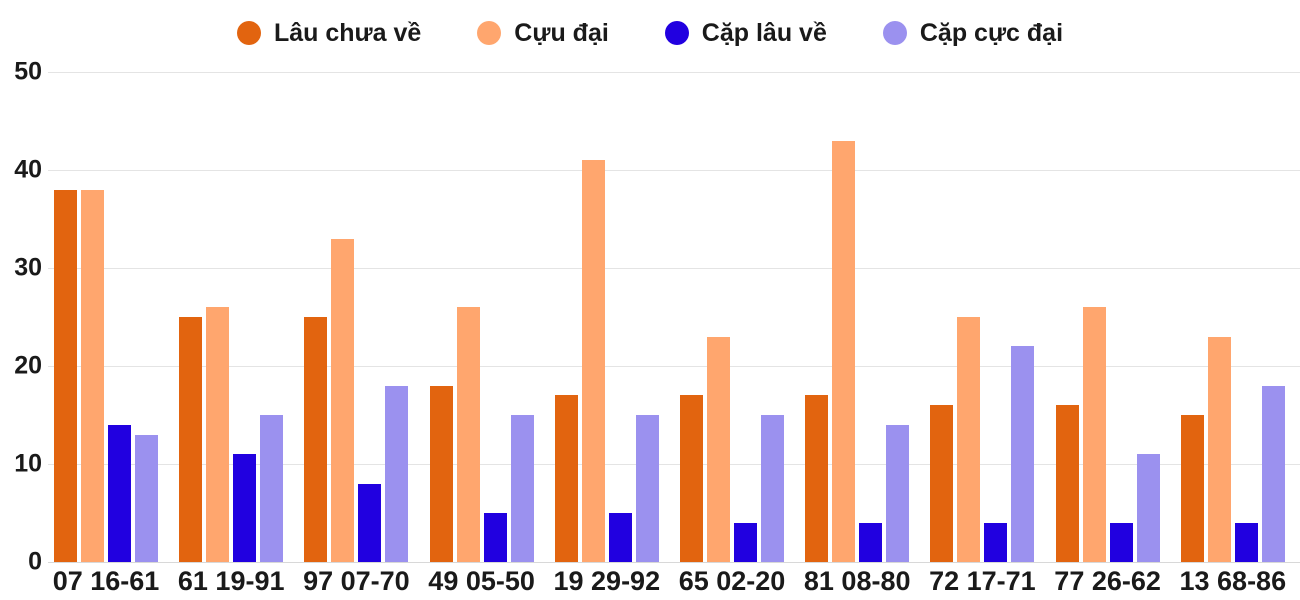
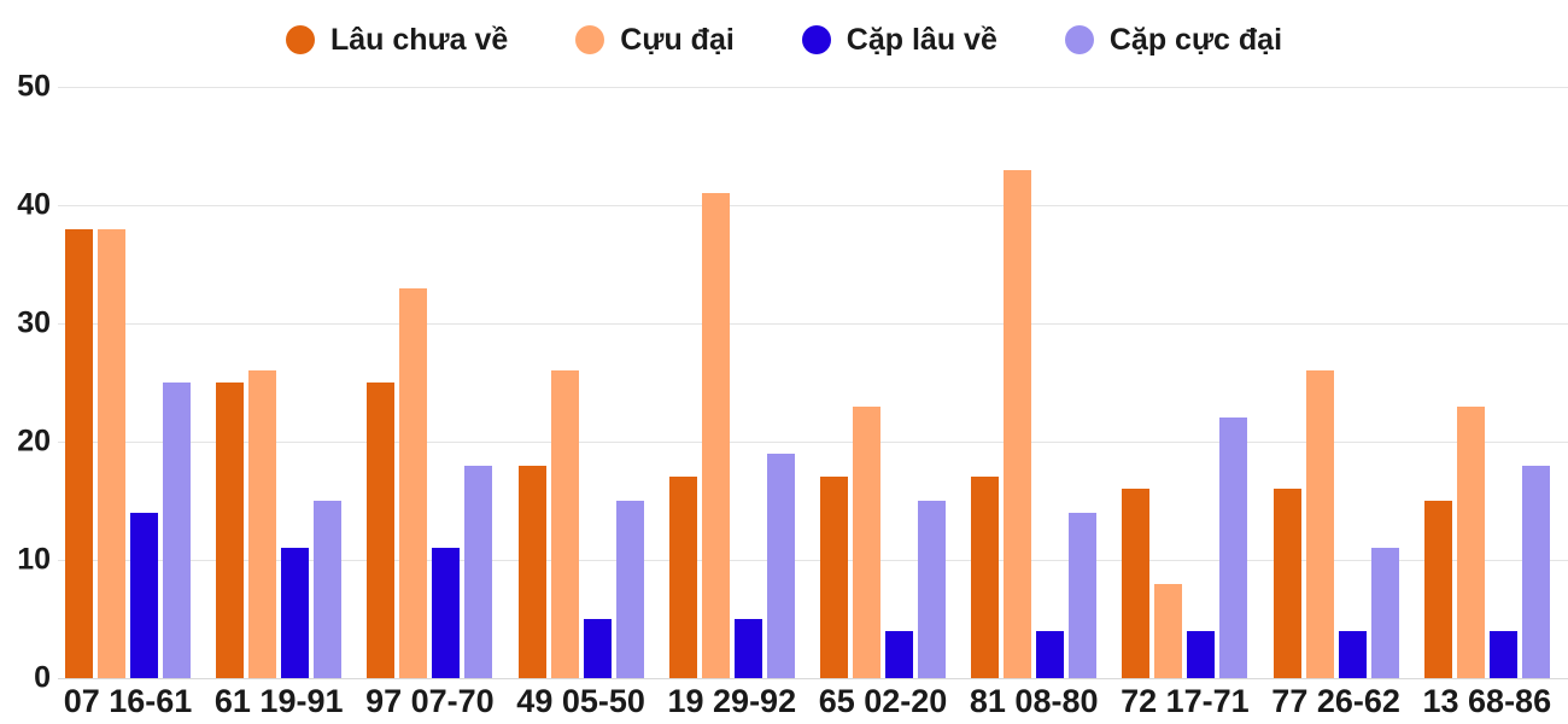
Cặp cực đại/07 16-61: 13 -> 25
Cặp lâu về/97 07-70: 8 -> 11
Cặp cực đại/19 29-92: 15 -> 19
Cựu đại/72 17-71: 25 -> 8
